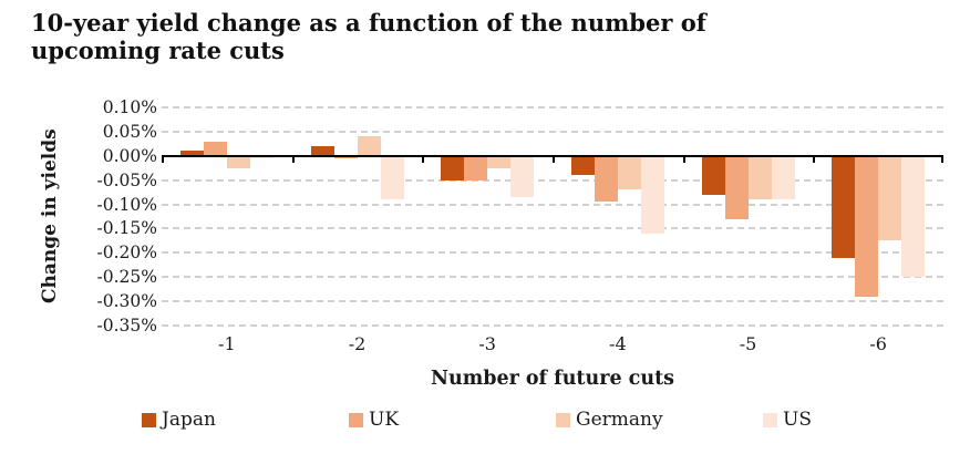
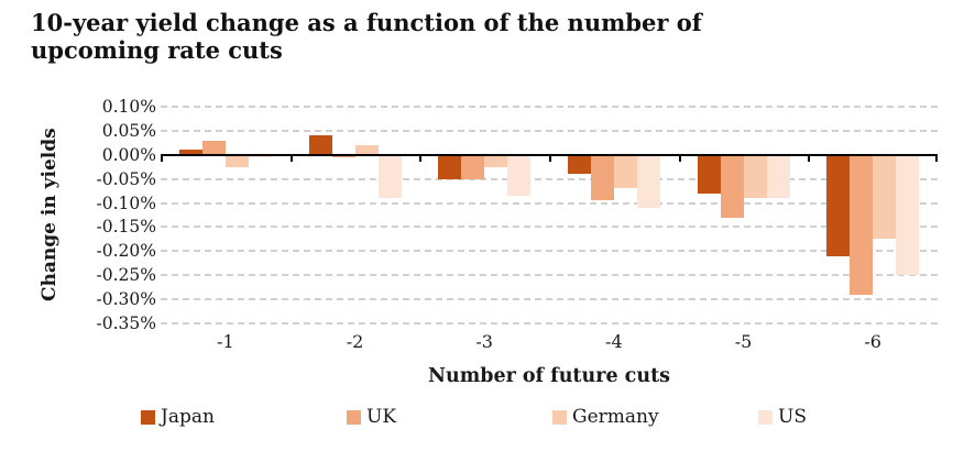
Japan/-2: 0.02% -> 0.04%
Germany/-2: 0.04% -> 0.02%
US/-4: -0.16% -> -0.11%
